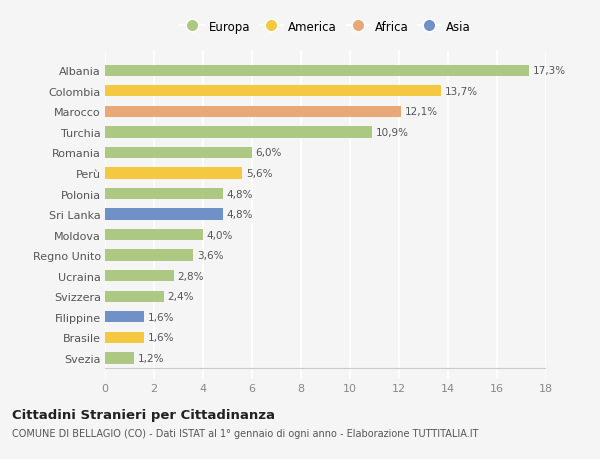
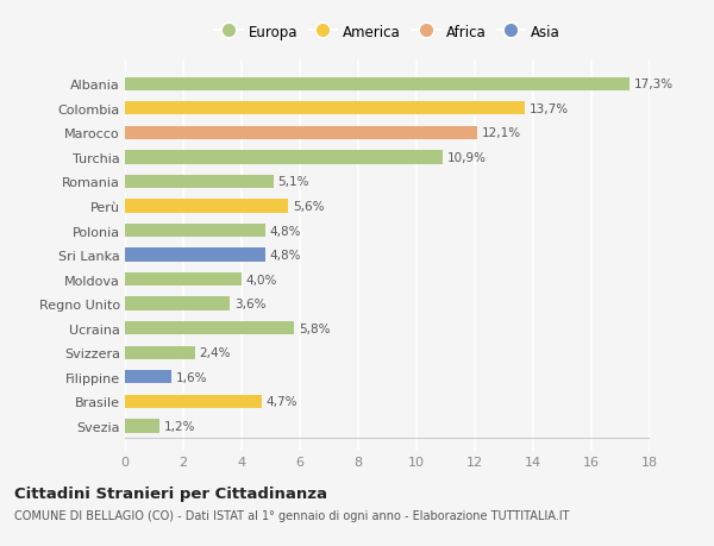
Romania: 6,0% -> 5,1%
Ucraina: 2,8% -> 5,8%
Brasile: 1,6% -> 4,7%
